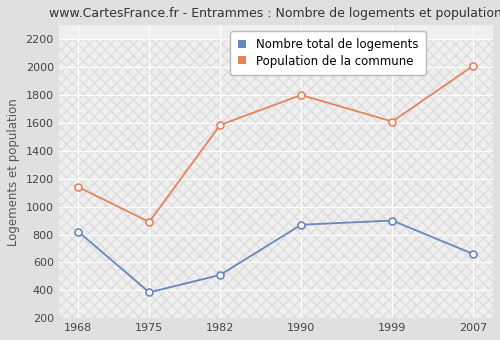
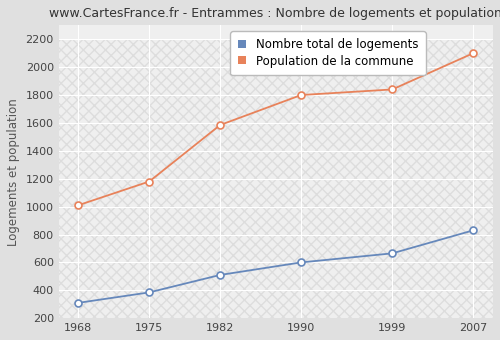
Nombre total de logements/1968: 820 -> 310
Population de la commune/1968: 1140 -> 1010
Population de la commune/1975: 890 -> 1180
Nombre total de logements/1990: 870 -> 600
Nombre total de logements/1999: 900 -> 660
Population de la commune/1999: 1610 -> 1840
Nombre total de logements/2007: 660 -> 830
Population de la commune/2007: 2010 -> 2100
